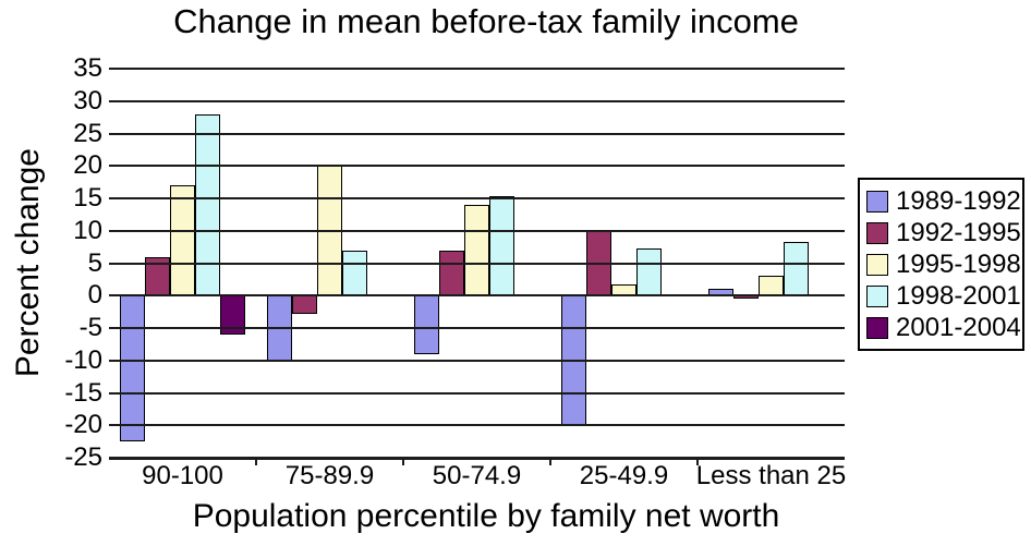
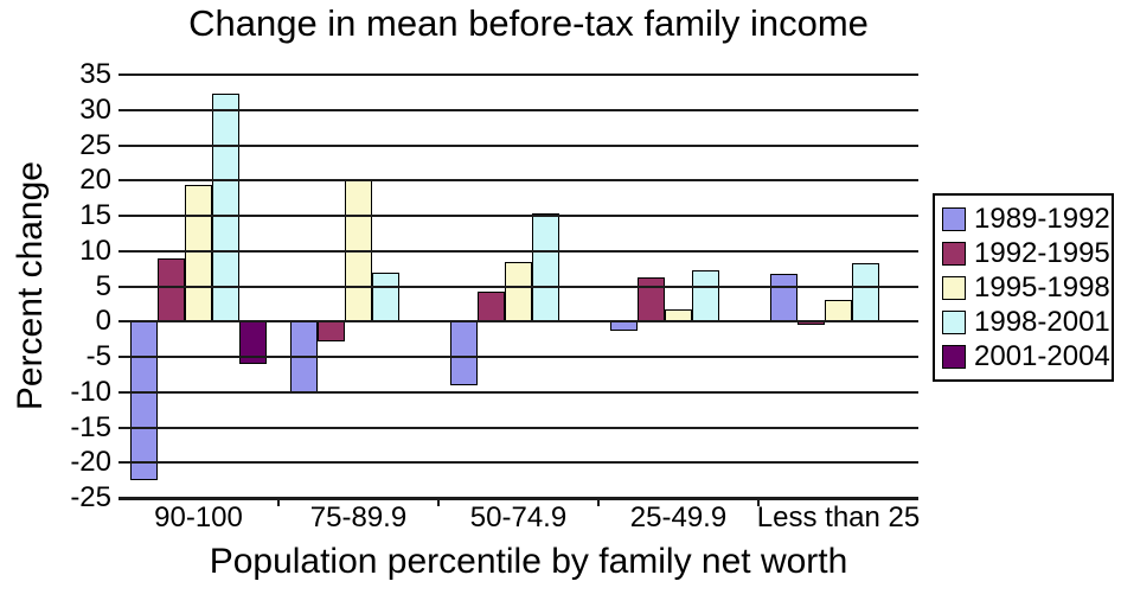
1992-1995/90-100: 6 -> 9
1995-1998/90-100: 17 -> 19
1998-2001/90-100: 28 -> 32
1992-1995/50-74.9: 7 -> 4
1995-1998/50-74.9: 14 -> 8
1989-1992/25-49.9: -20 -> -1
1992-1995/25-49.9: 10 -> 6
1989-1992/Less than 25: 1 -> 7
